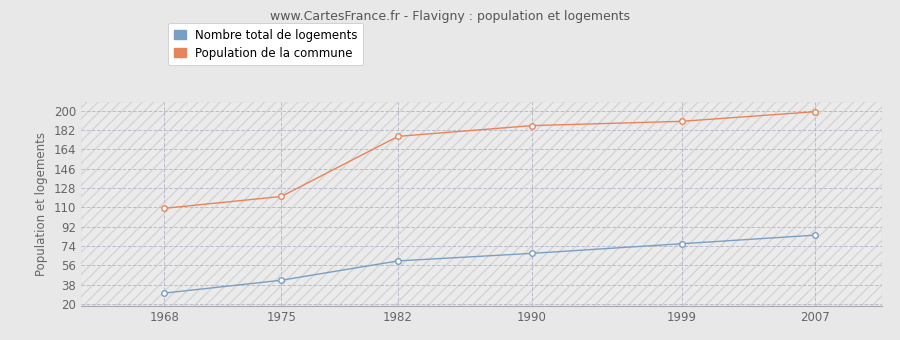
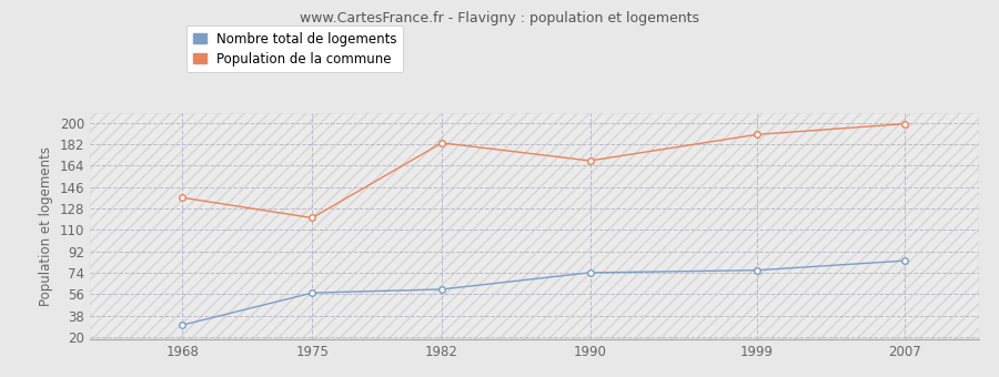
Population de la commune/1968: 109 -> 137
Nombre total de logements/1975: 42 -> 57
Population de la commune/1982: 176 -> 183
Nombre total de logements/1990: 67 -> 74
Population de la commune/1990: 186 -> 168
